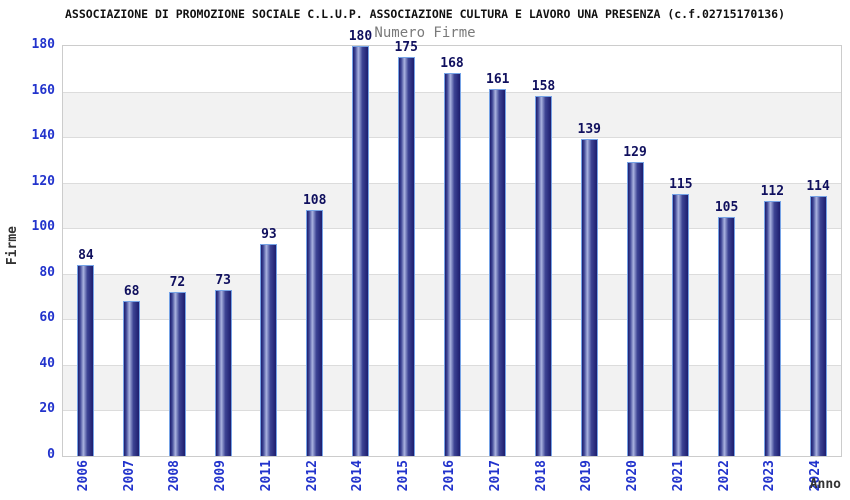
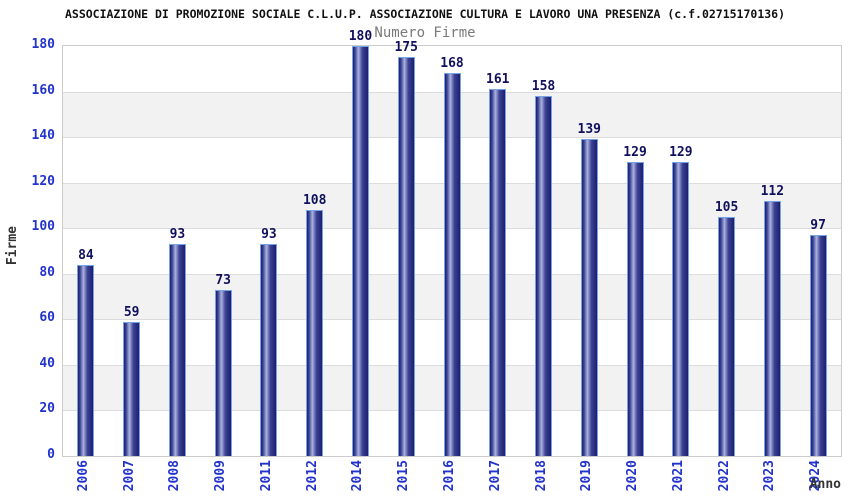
2007: 68 -> 59
2008: 72 -> 93
2021: 115 -> 129
2024: 114 -> 97
